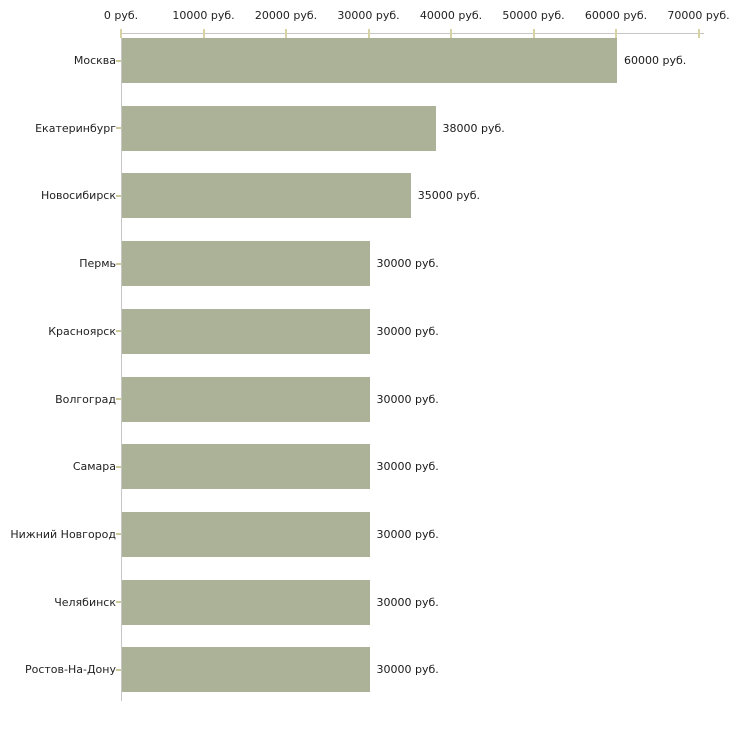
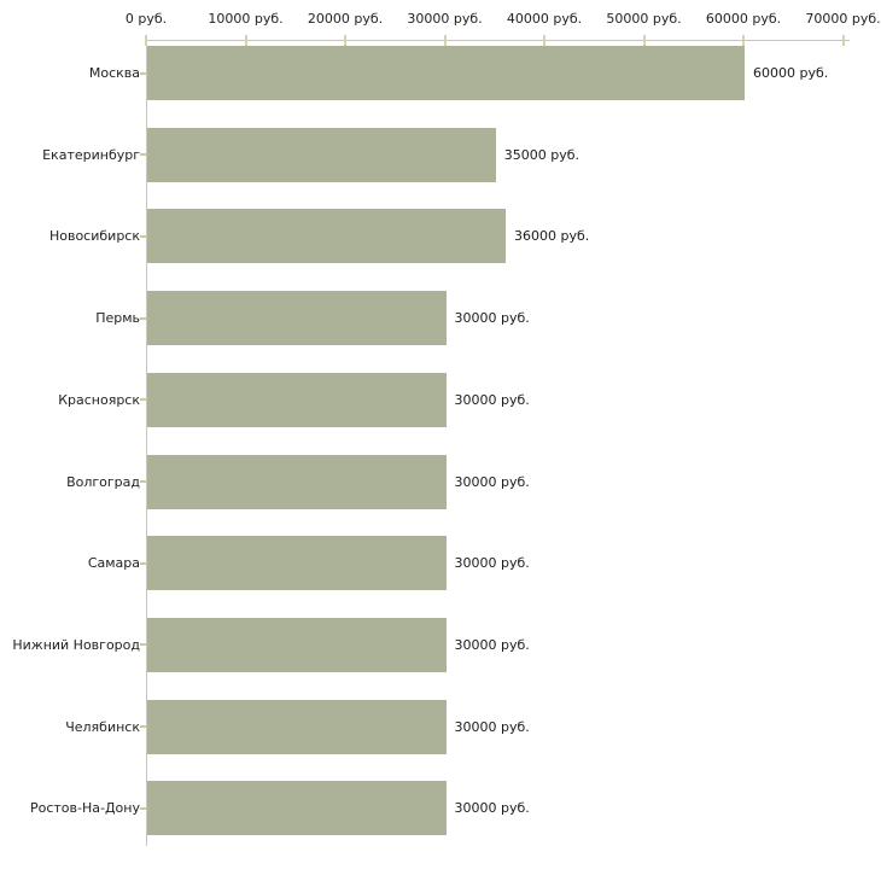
Екатеринбург: 38000 -> 35000
Новосибирск: 35000 -> 36000
